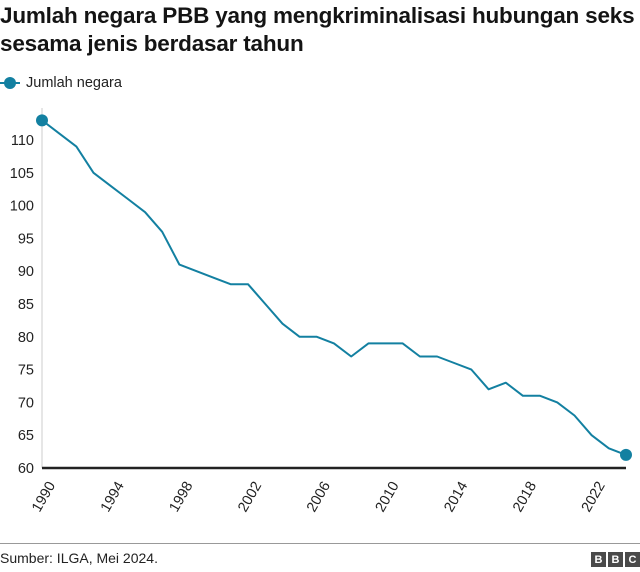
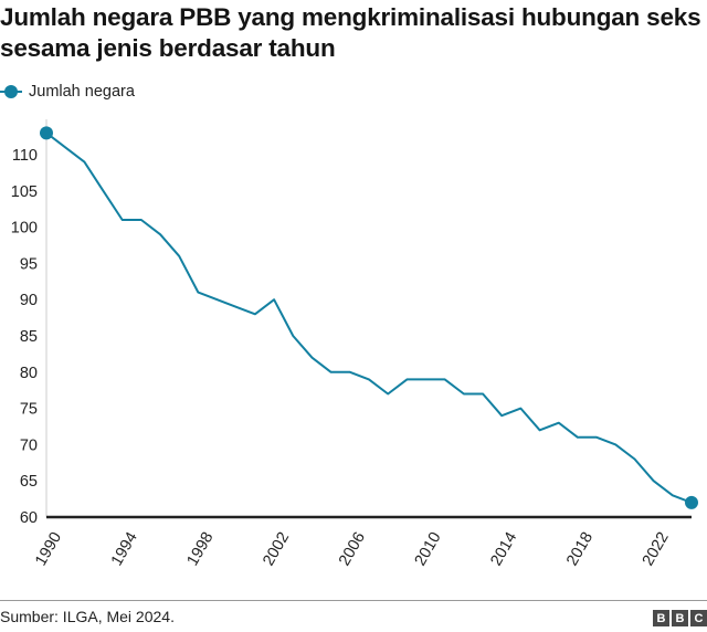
1994: 103 -> 101
2002: 88 -> 90
2014: 76 -> 74
